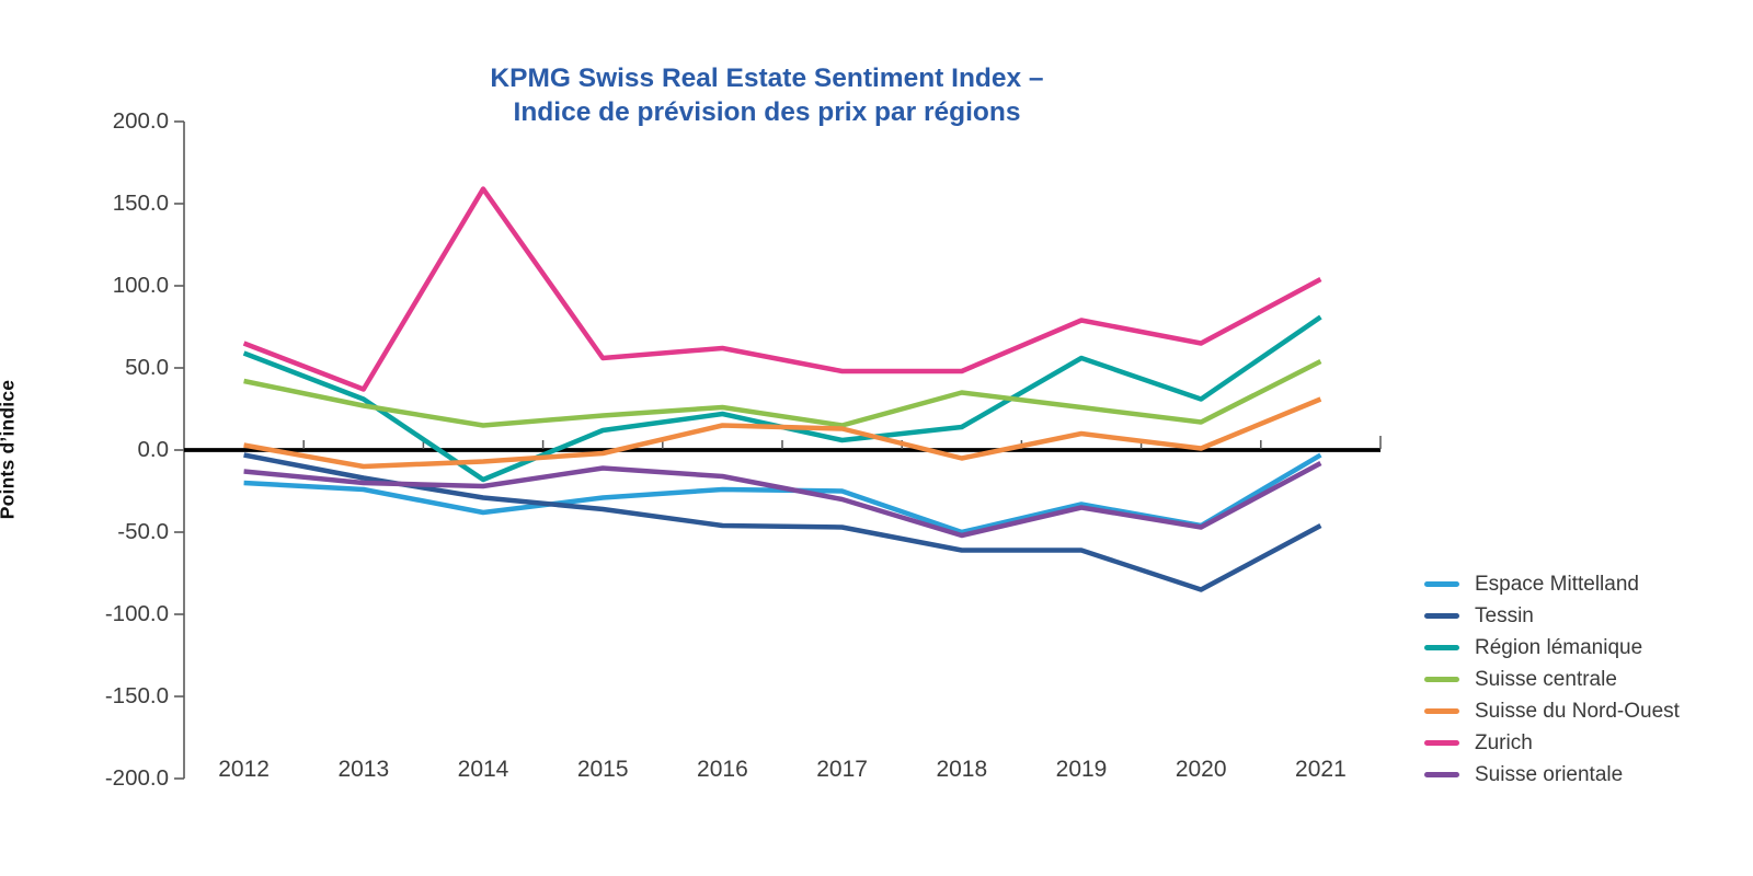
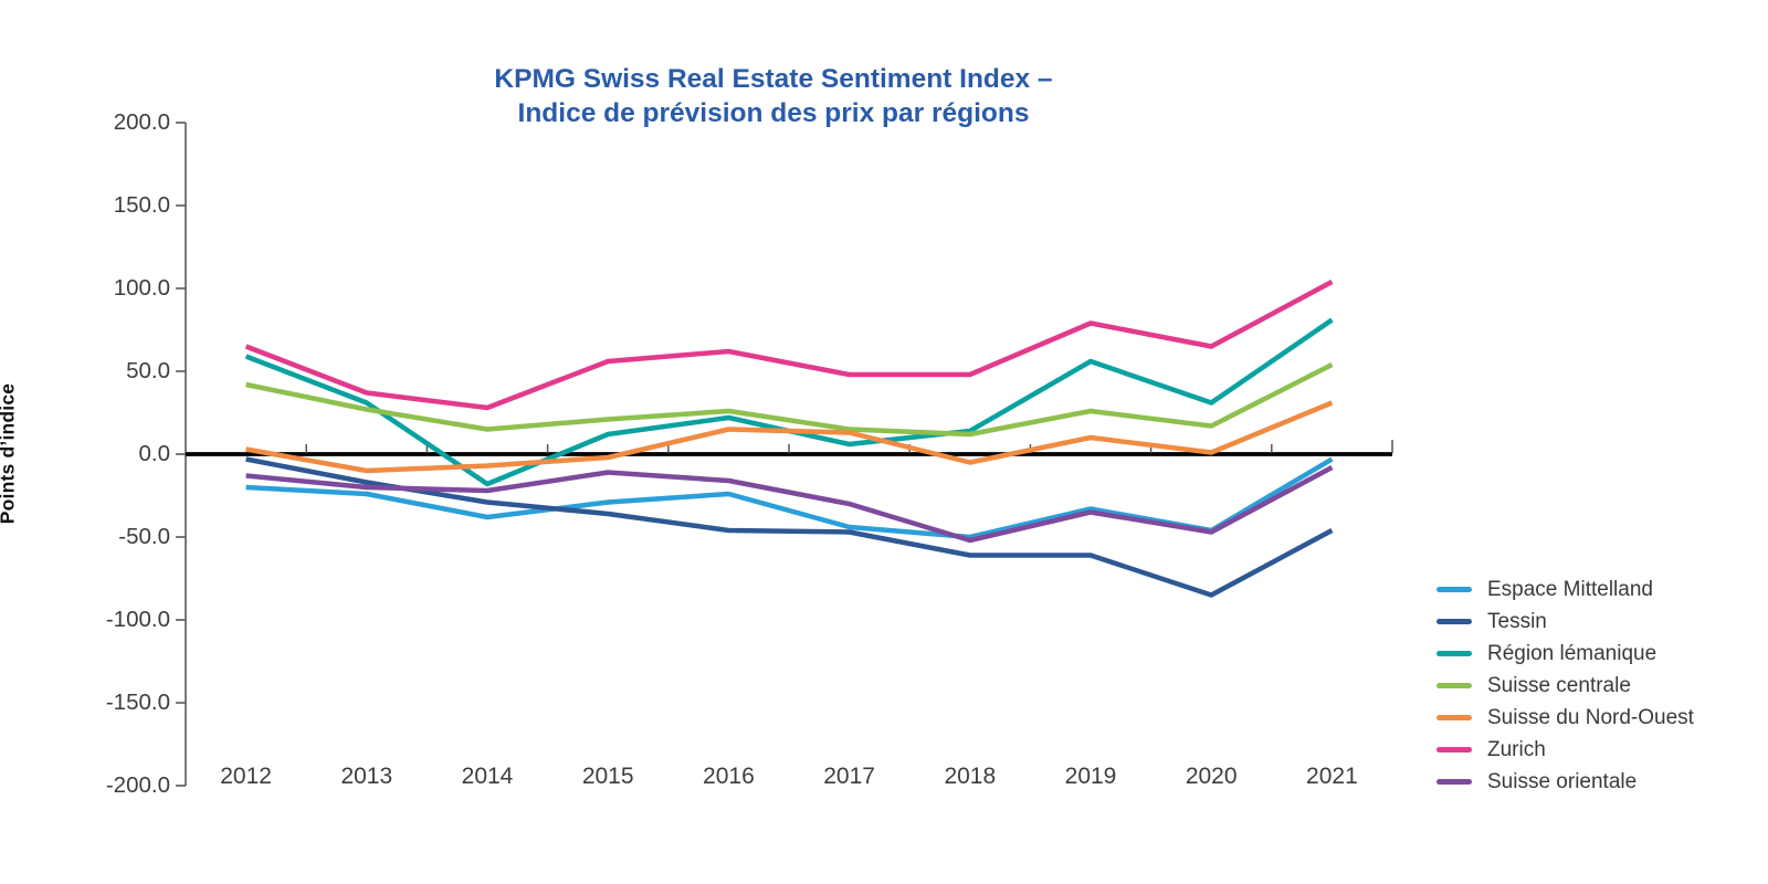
Zurich/2014: 159 -> 28
Espace Mittelland/2017: -25 -> -44
Suisse centrale/2018: 35 -> 12
